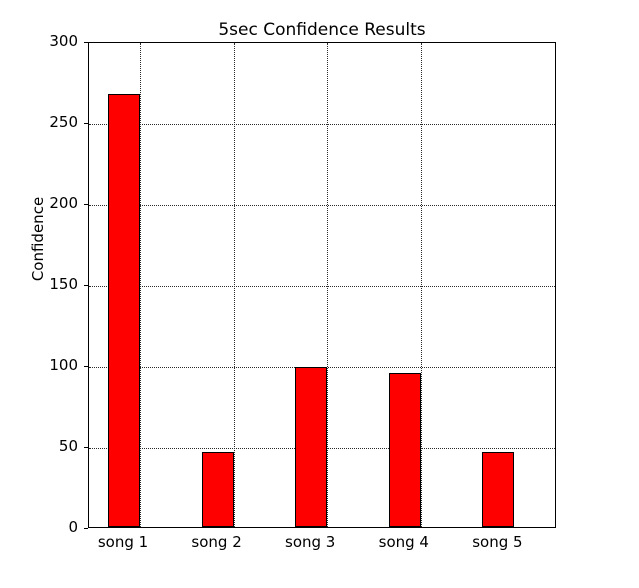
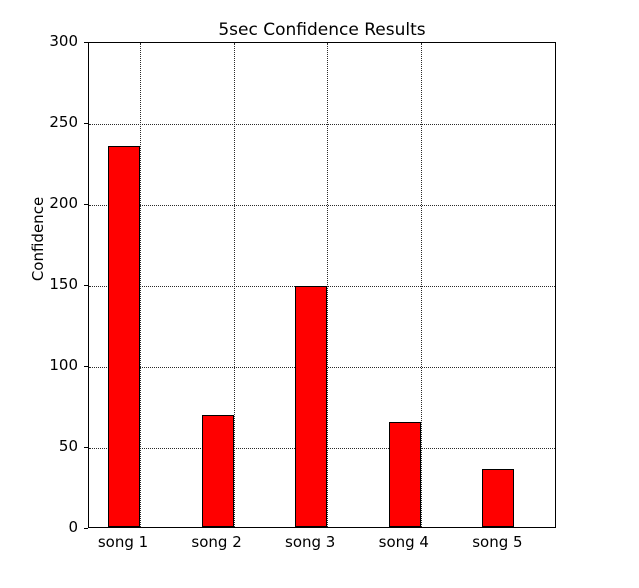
song 1: 267 -> 235
song 2: 46 -> 69
song 3: 99 -> 149
song 4: 95 -> 65
song 5: 46 -> 36
